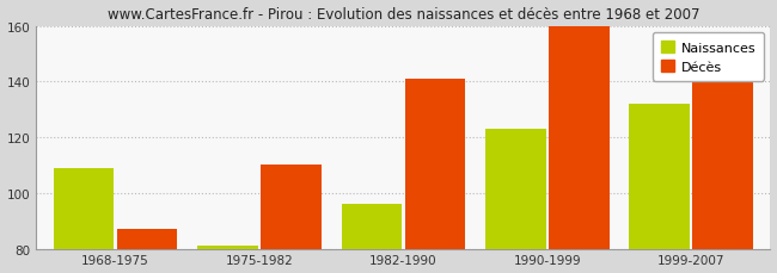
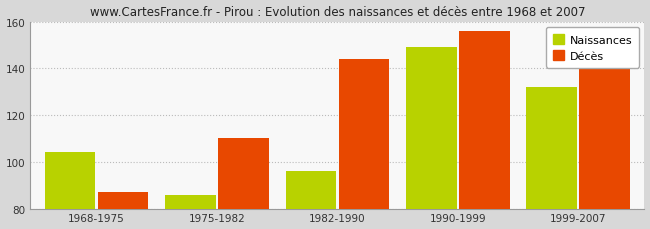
Naissances/1968-1975: 109 -> 104
Naissances/1975-1982: 81 -> 86
Décès/1982-1990: 141 -> 144
Naissances/1990-1999: 123 -> 149
Décès/1990-1999: 160 -> 156
